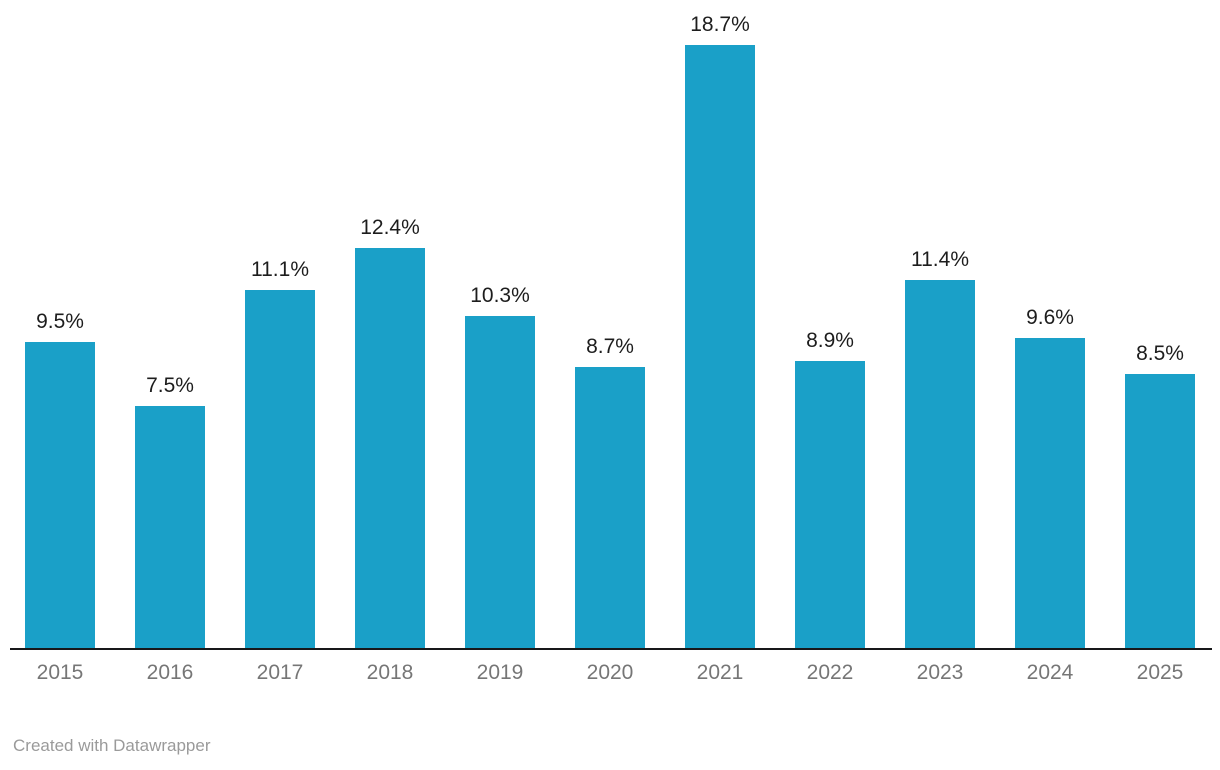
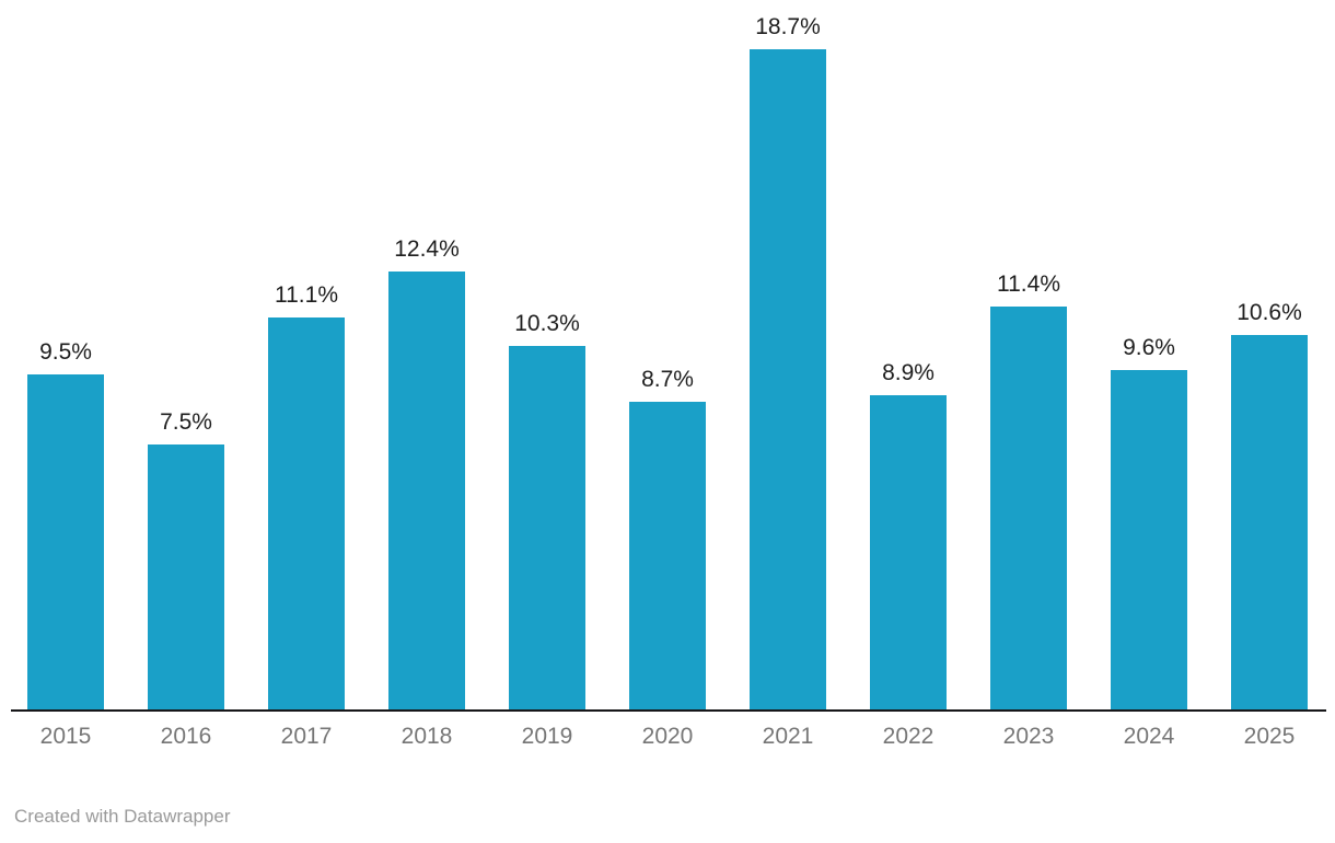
2025: 8.5% -> 10.6%
